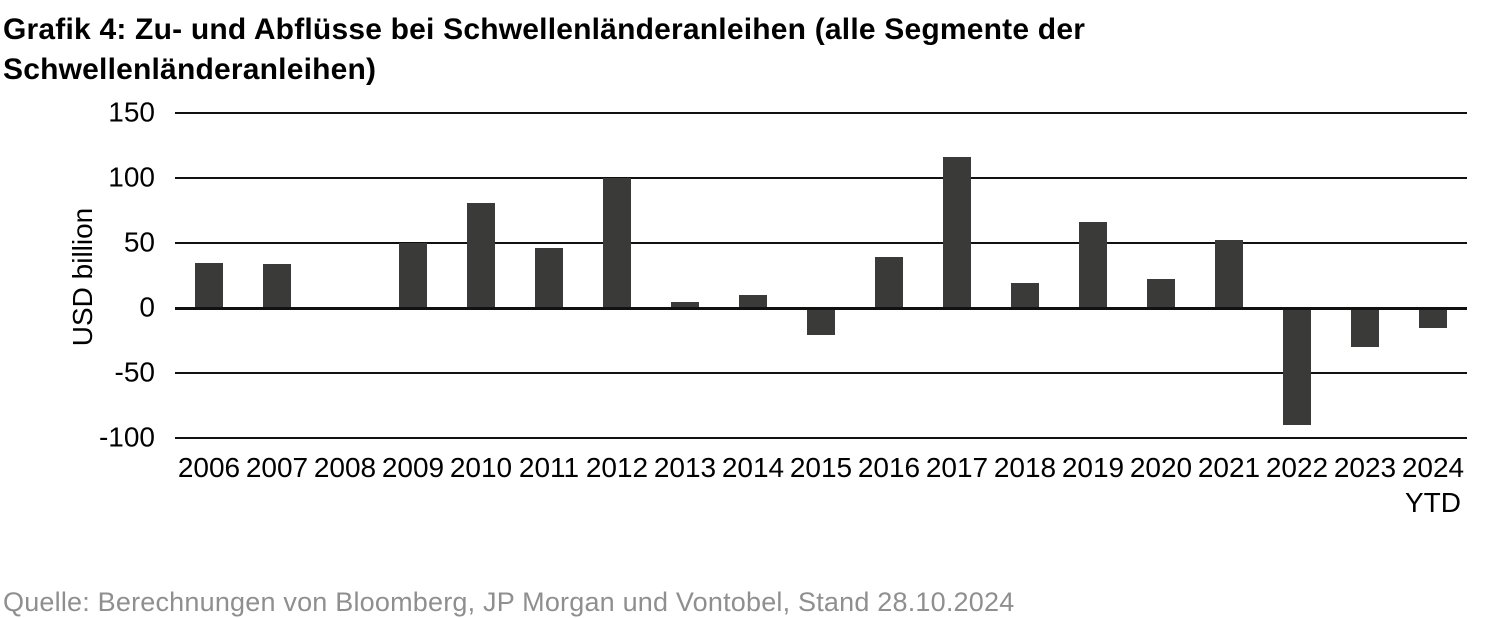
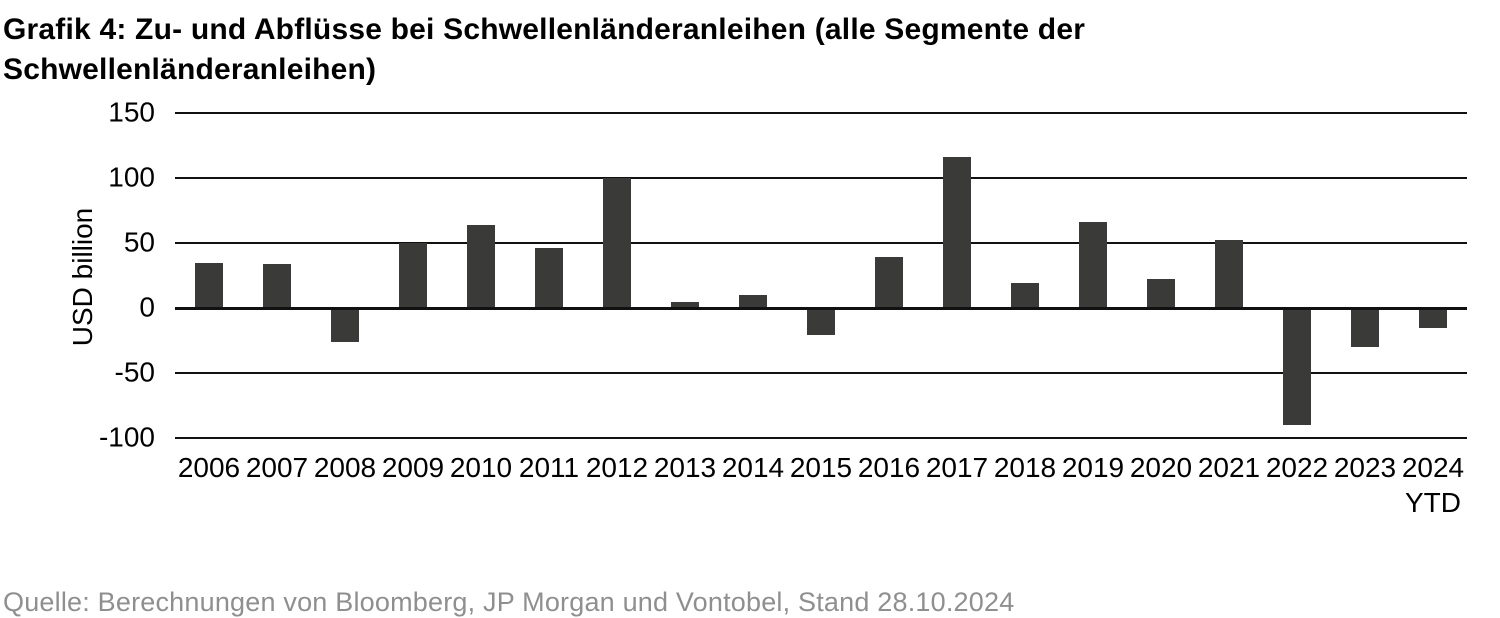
2008: -1 -> -26
2010: 81 -> 64
